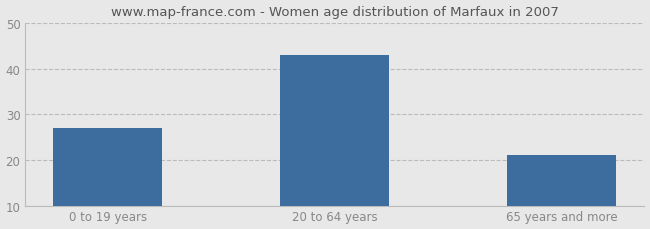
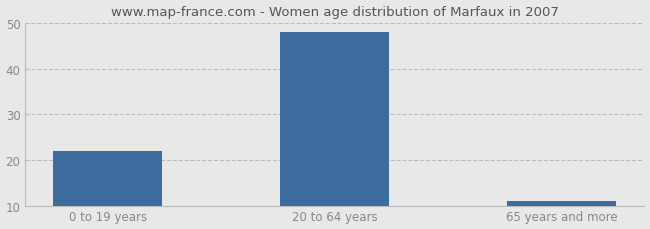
0 to 19 years: 27 -> 22
20 to 64 years: 43 -> 48
65 years and more: 21 -> 11
